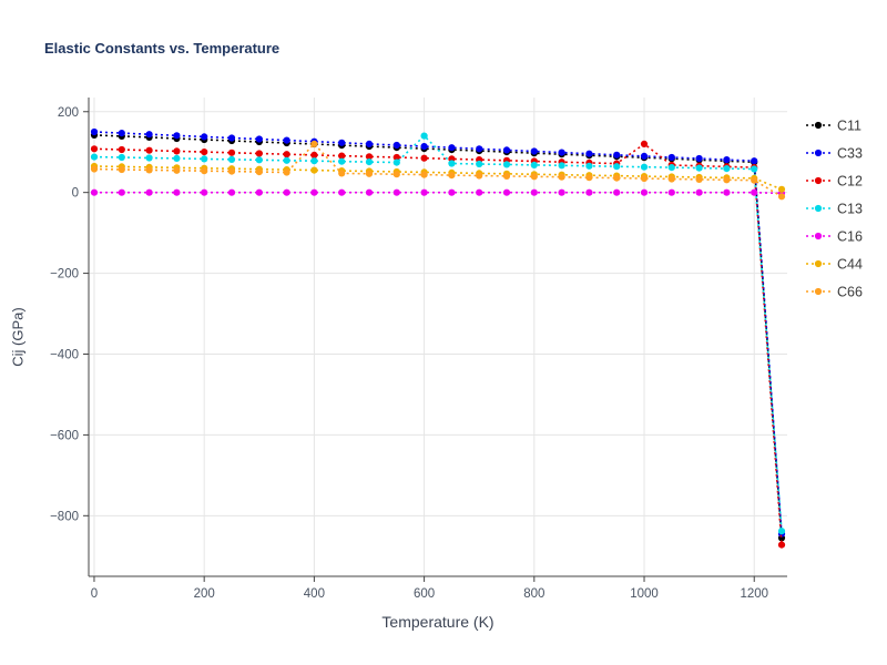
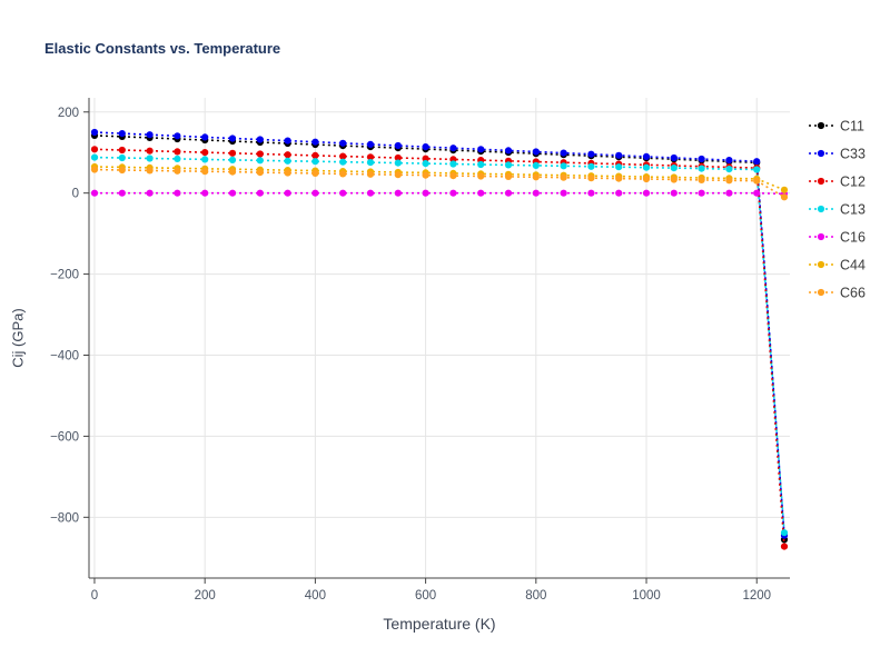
C66/400: 120 -> 50
C13/600: 140 -> 70
C12/1000: 120 -> 70
